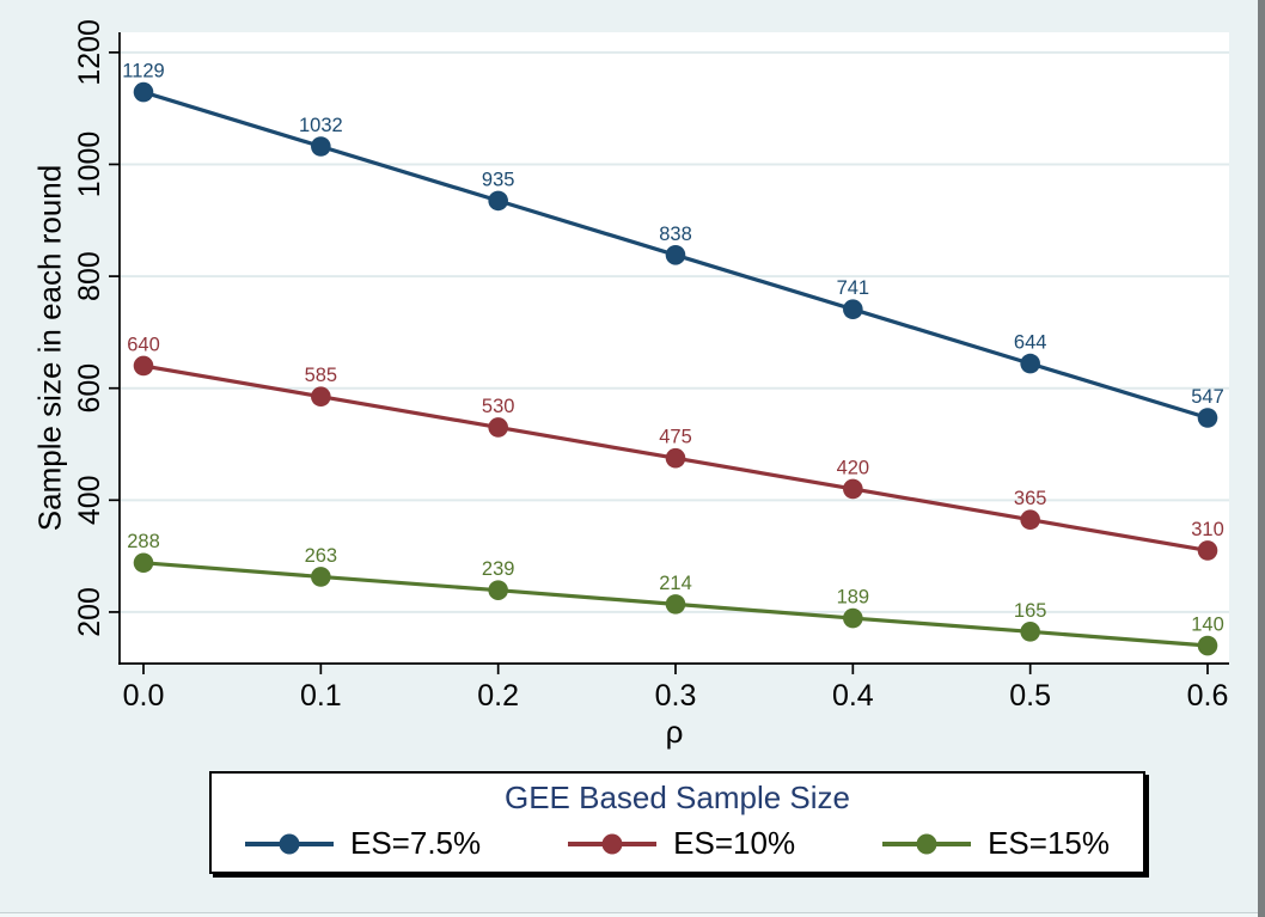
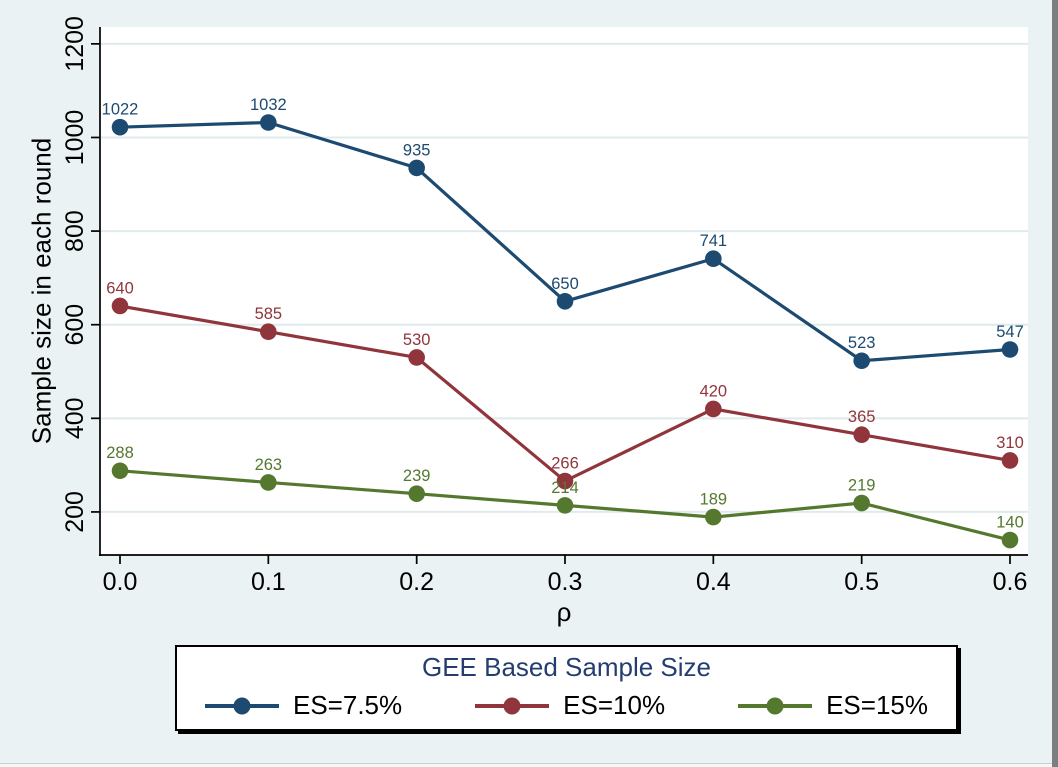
ES=7.5%/0.0: 1129 -> 1022
ES=7.5%/0.3: 838 -> 650
ES=10%/0.3: 475 -> 266
ES=7.5%/0.5: 644 -> 523
ES=15%/0.5: 165 -> 219
